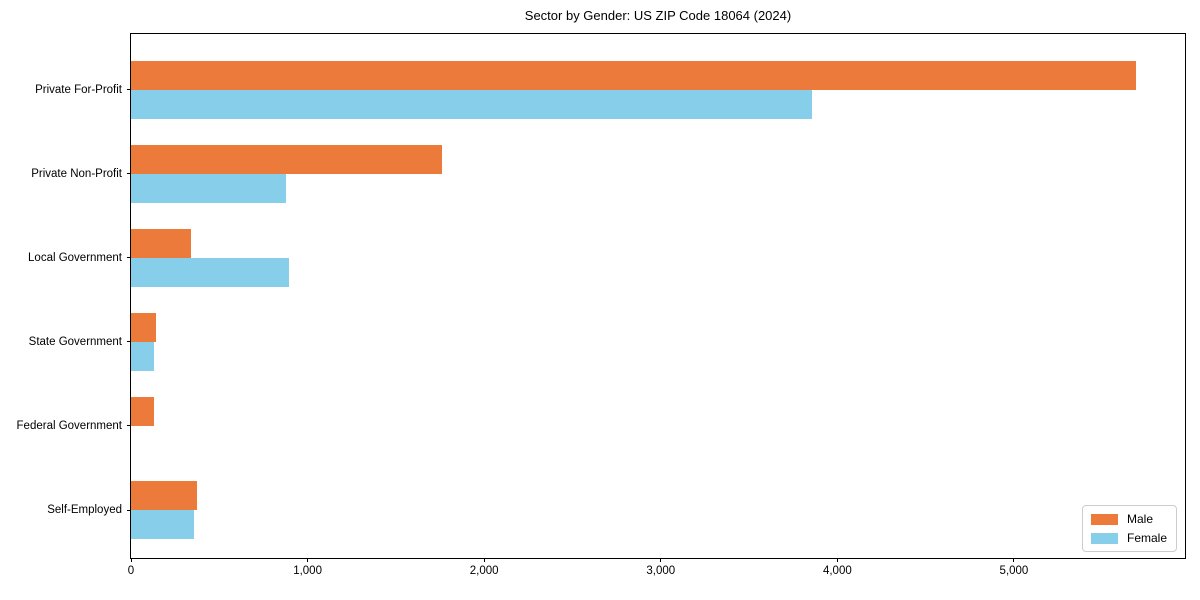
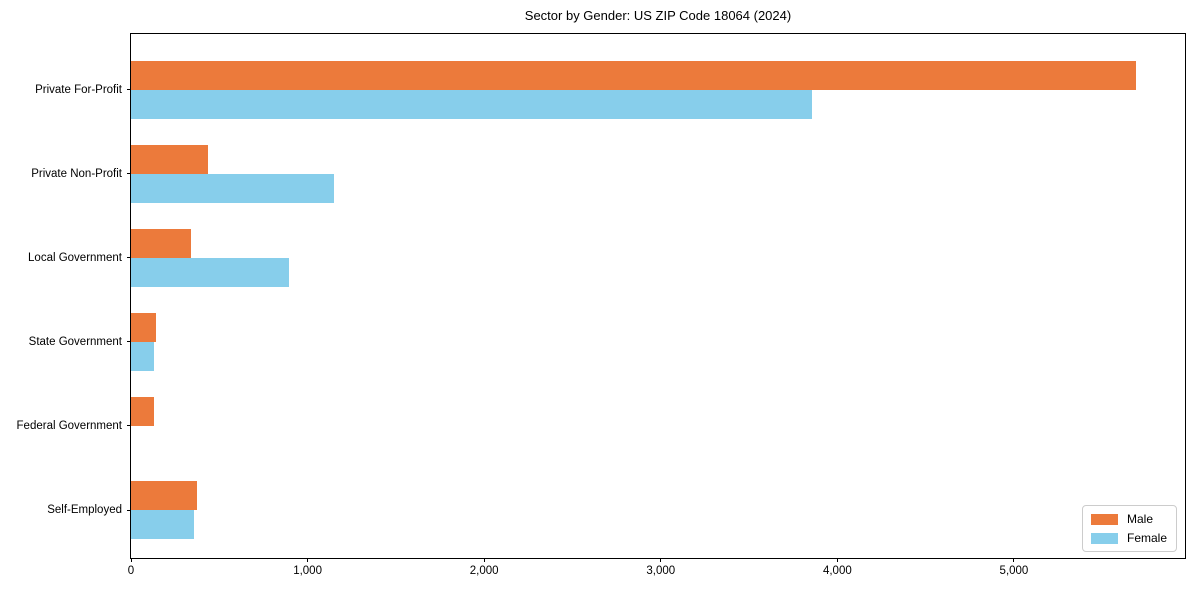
Male/Private Non-Profit: 1760 -> 440
Female/Private Non-Profit: 880 -> 1150
